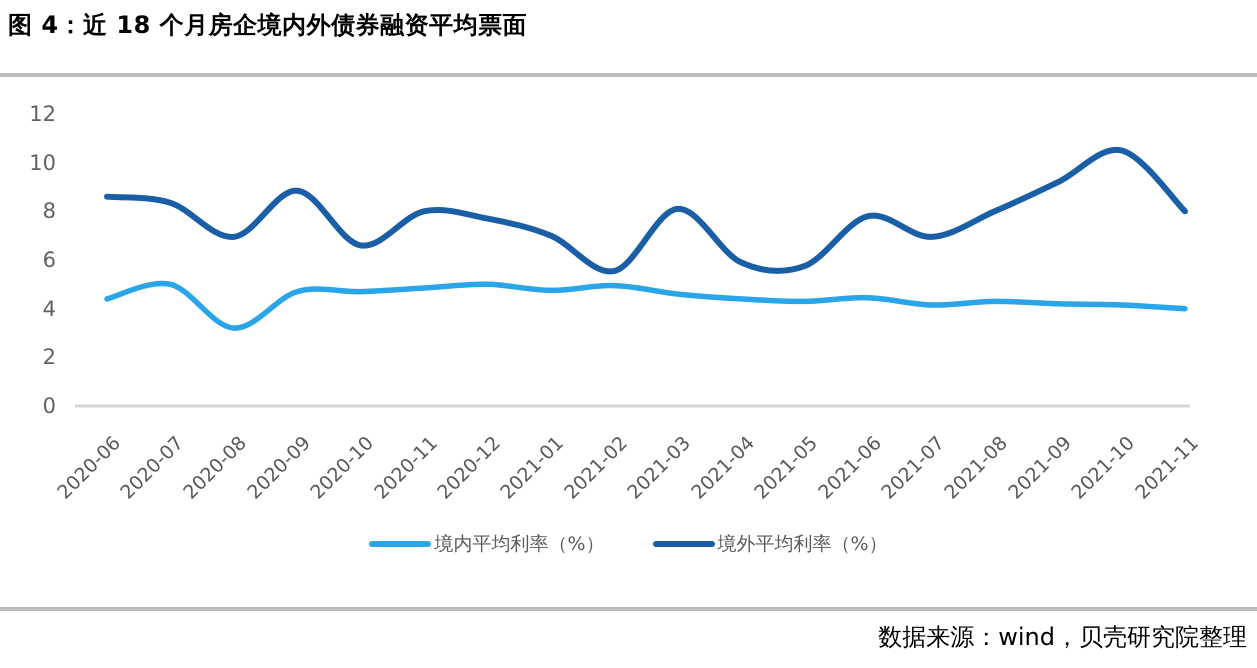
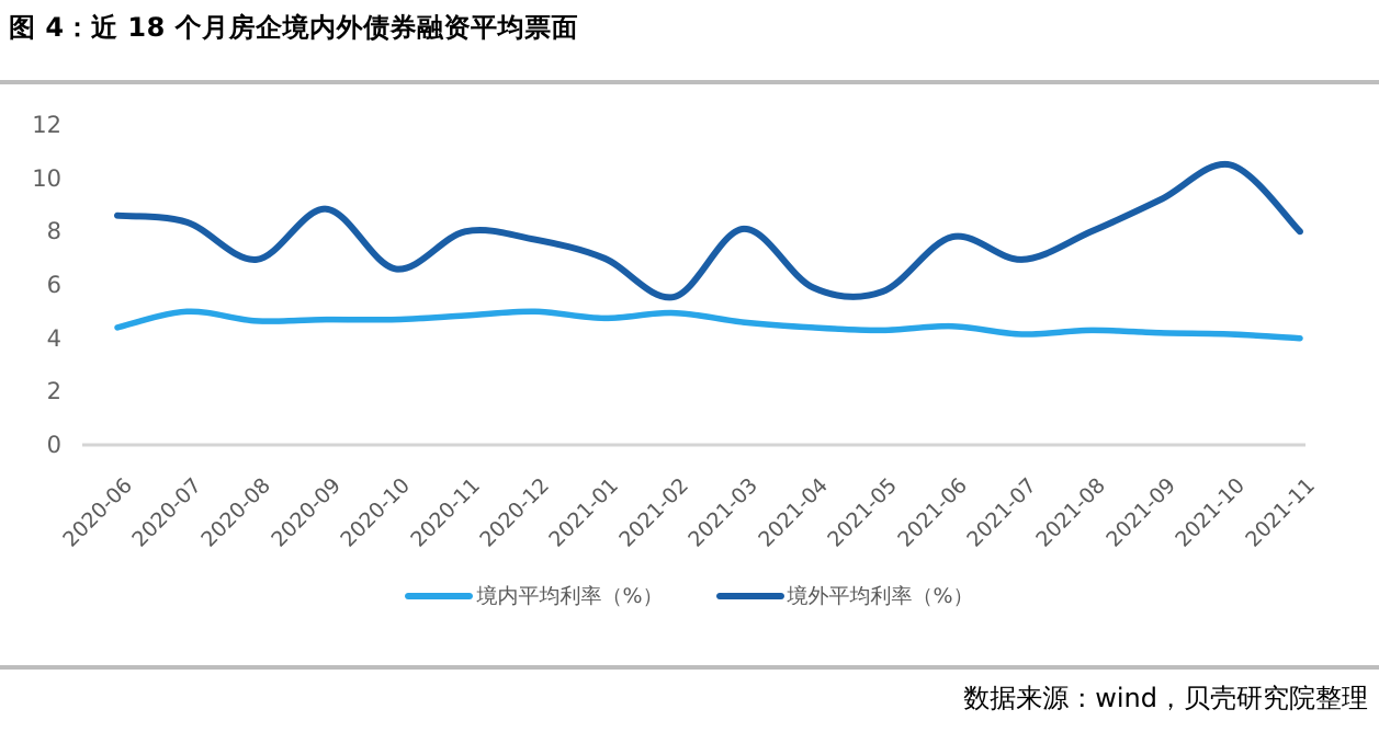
境内平均利率（%）/2020-08: 3.2 -> 4.7
